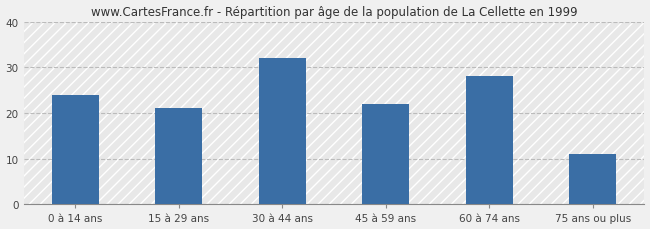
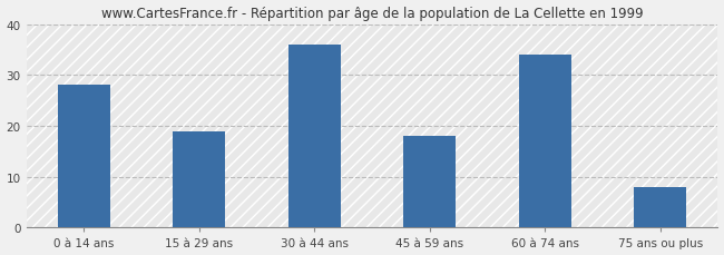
0 à 14 ans: 24 -> 28
15 à 29 ans: 21 -> 19
30 à 44 ans: 32 -> 36
45 à 59 ans: 22 -> 18
60 à 74 ans: 28 -> 34
75 ans ou plus: 11 -> 8
